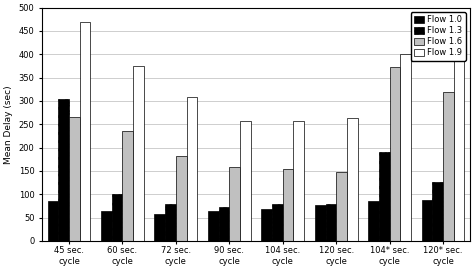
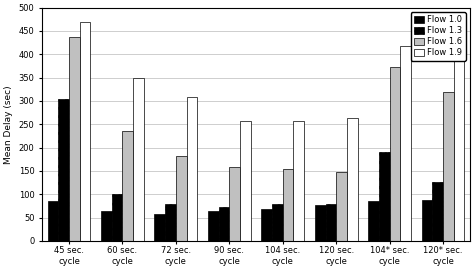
Flow 1.6/45 sec. cycle: 265 -> 438
Flow 1.9/60 sec. cycle: 375 -> 350
Flow 1.9/104* sec. cycle: 400 -> 418
